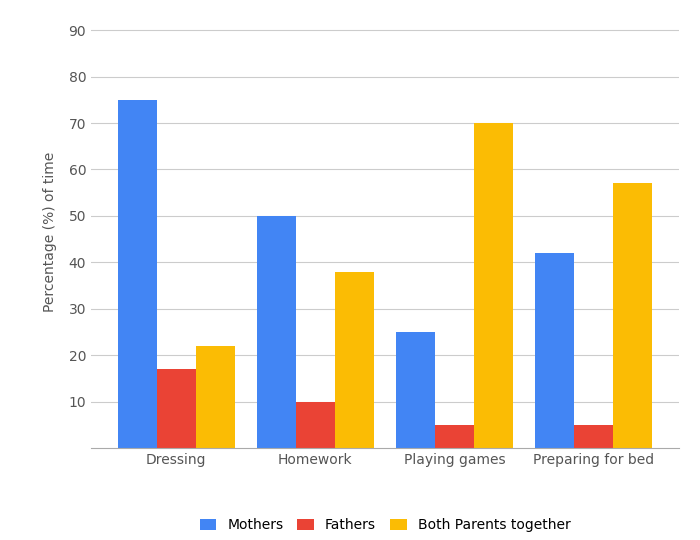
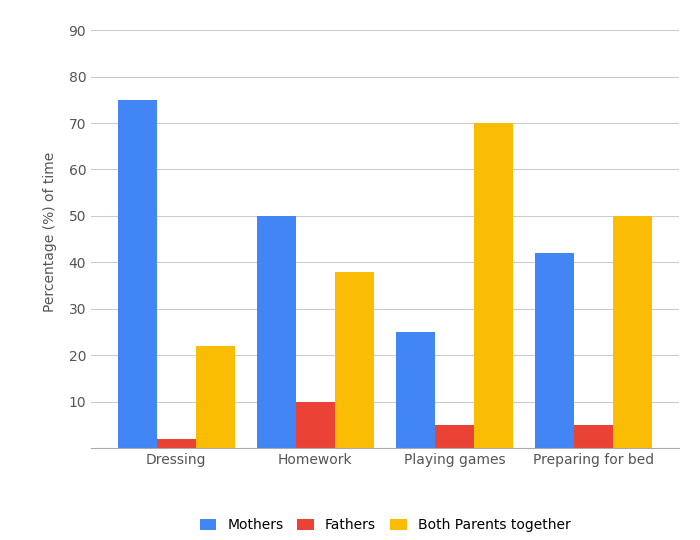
Fathers/Dressing: 17 -> 2
Both Parents together/Preparing for bed: 57 -> 50
